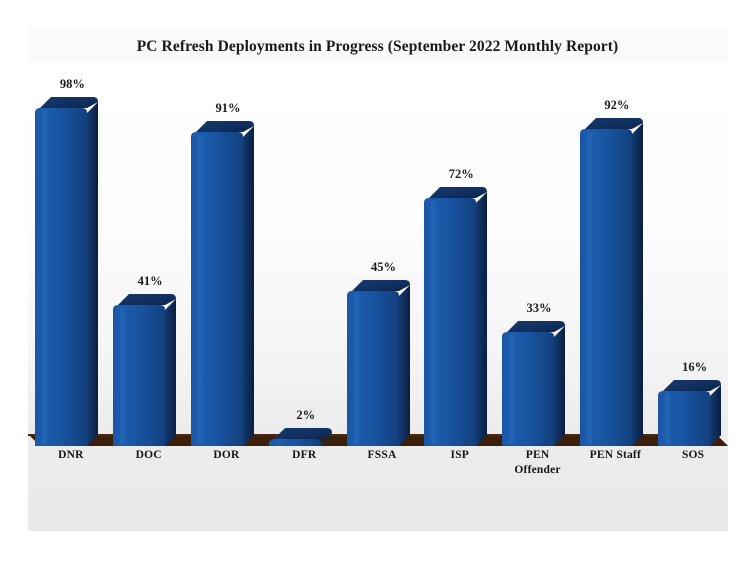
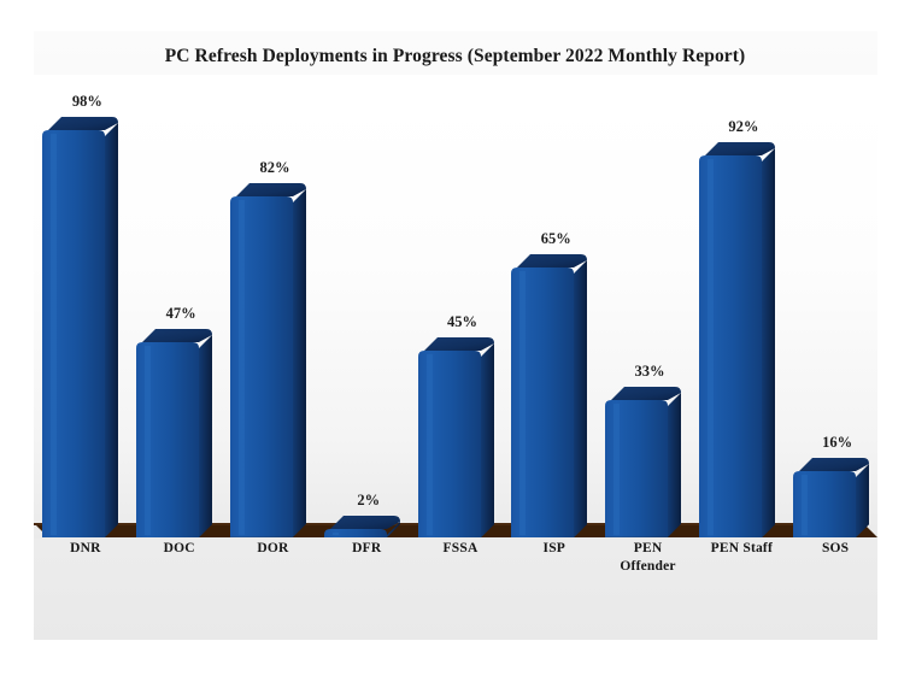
DOC: 41% -> 47%
DOR: 91% -> 82%
ISP: 72% -> 65%
